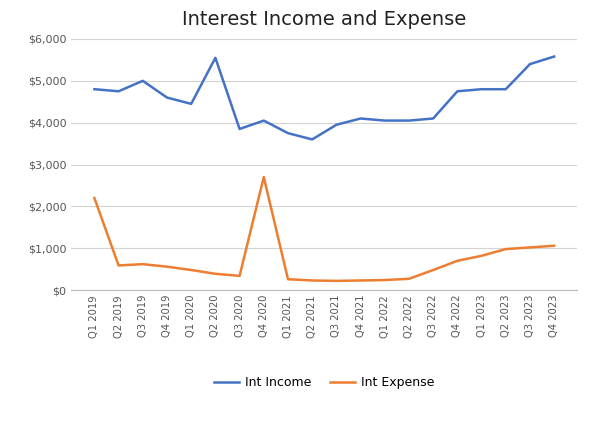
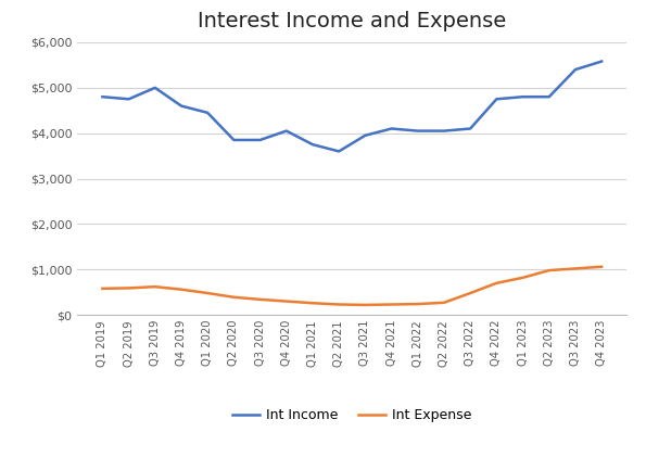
Int Expense/Q1 2019: $2,200 -> $580
Int Income/Q2 2020: $5,550 -> $3,850
Int Expense/Q4 2020: $2,700 -> $300
